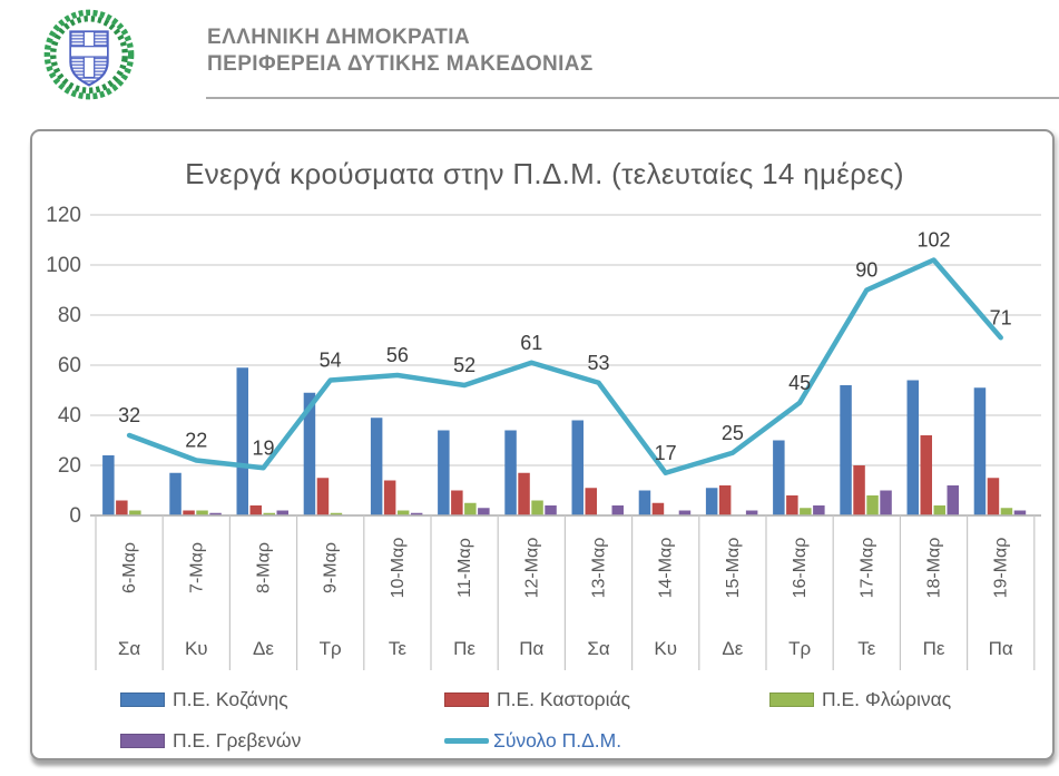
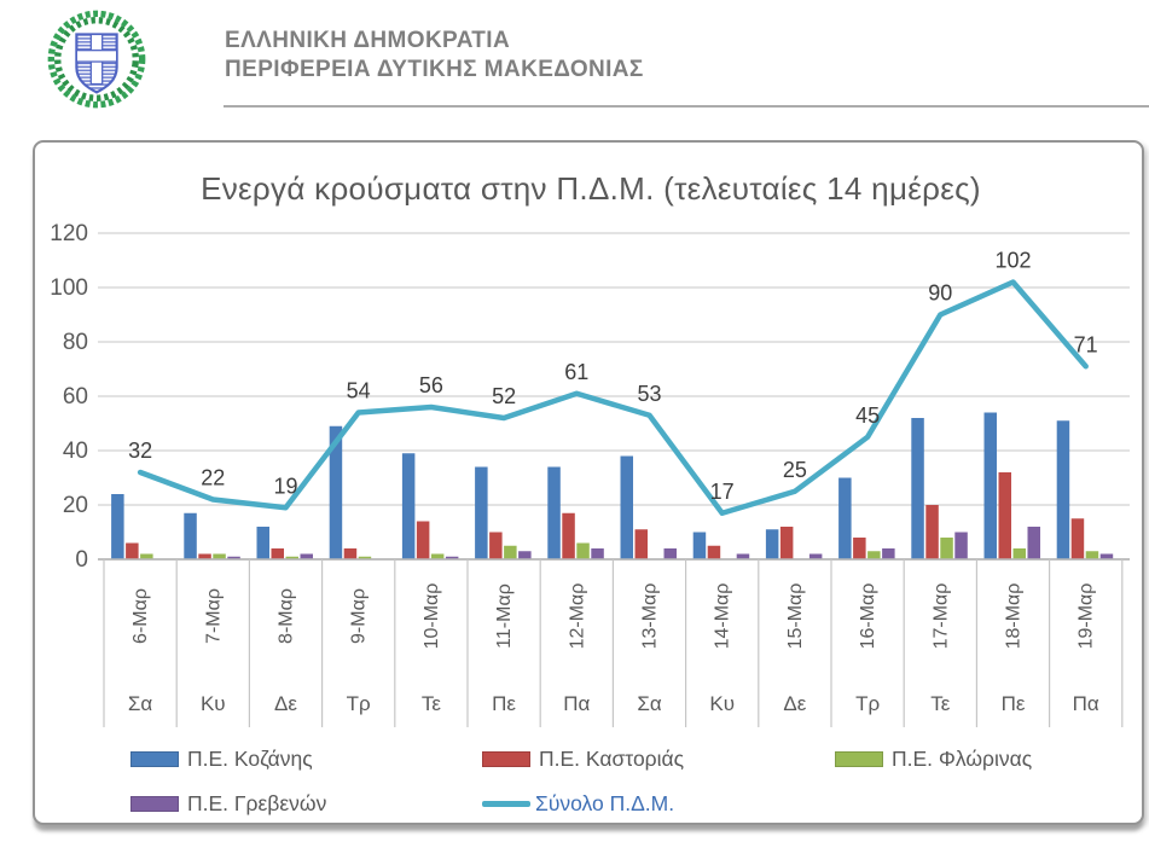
Π.Ε. Κοζάνης/8-Μαρ: 59 -> 12
Π.Ε. Καστοριάς/9-Μαρ: 15 -> 4
